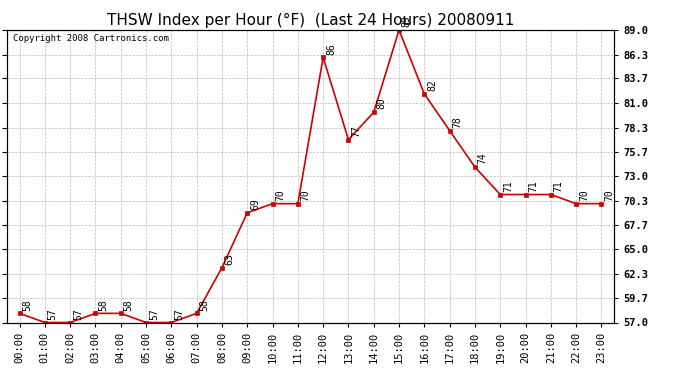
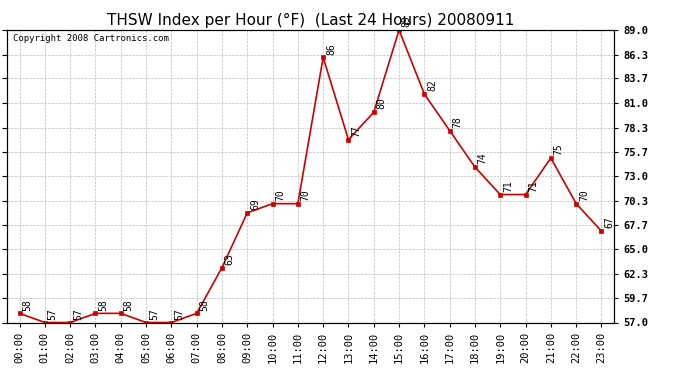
21:00: 71 -> 75
23:00: 70 -> 67
